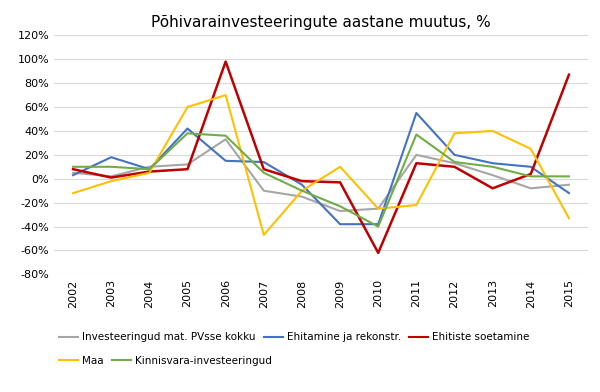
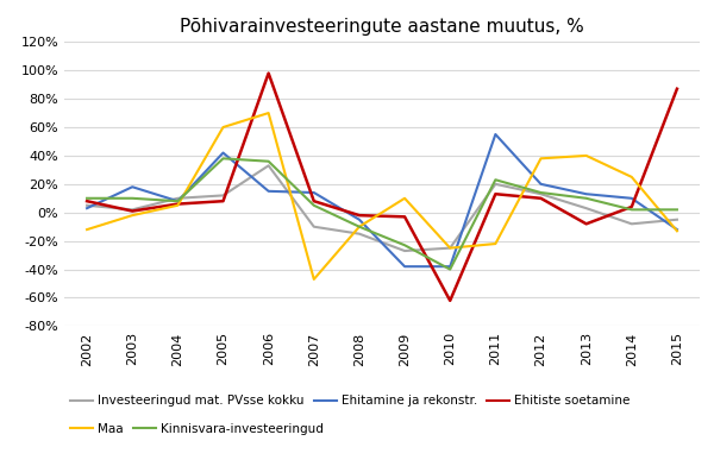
Kinnisvara-investeeringud/2011: 37% -> 23%
Maa/2015: -33% -> -13%
